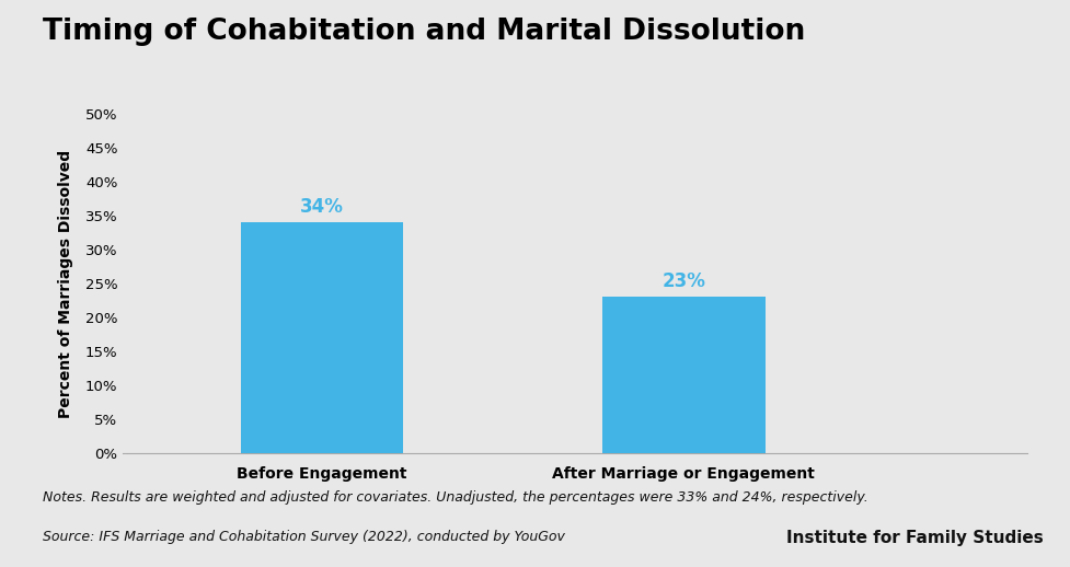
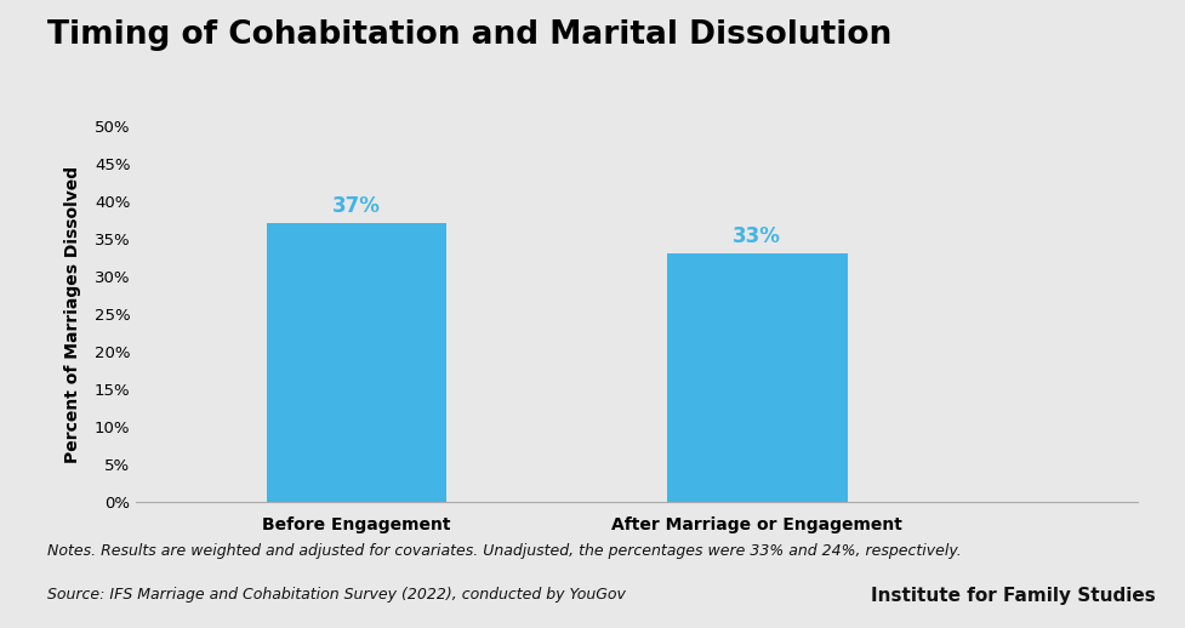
Before Engagement: 34% -> 37%
After Marriage or Engagement: 23% -> 33%
